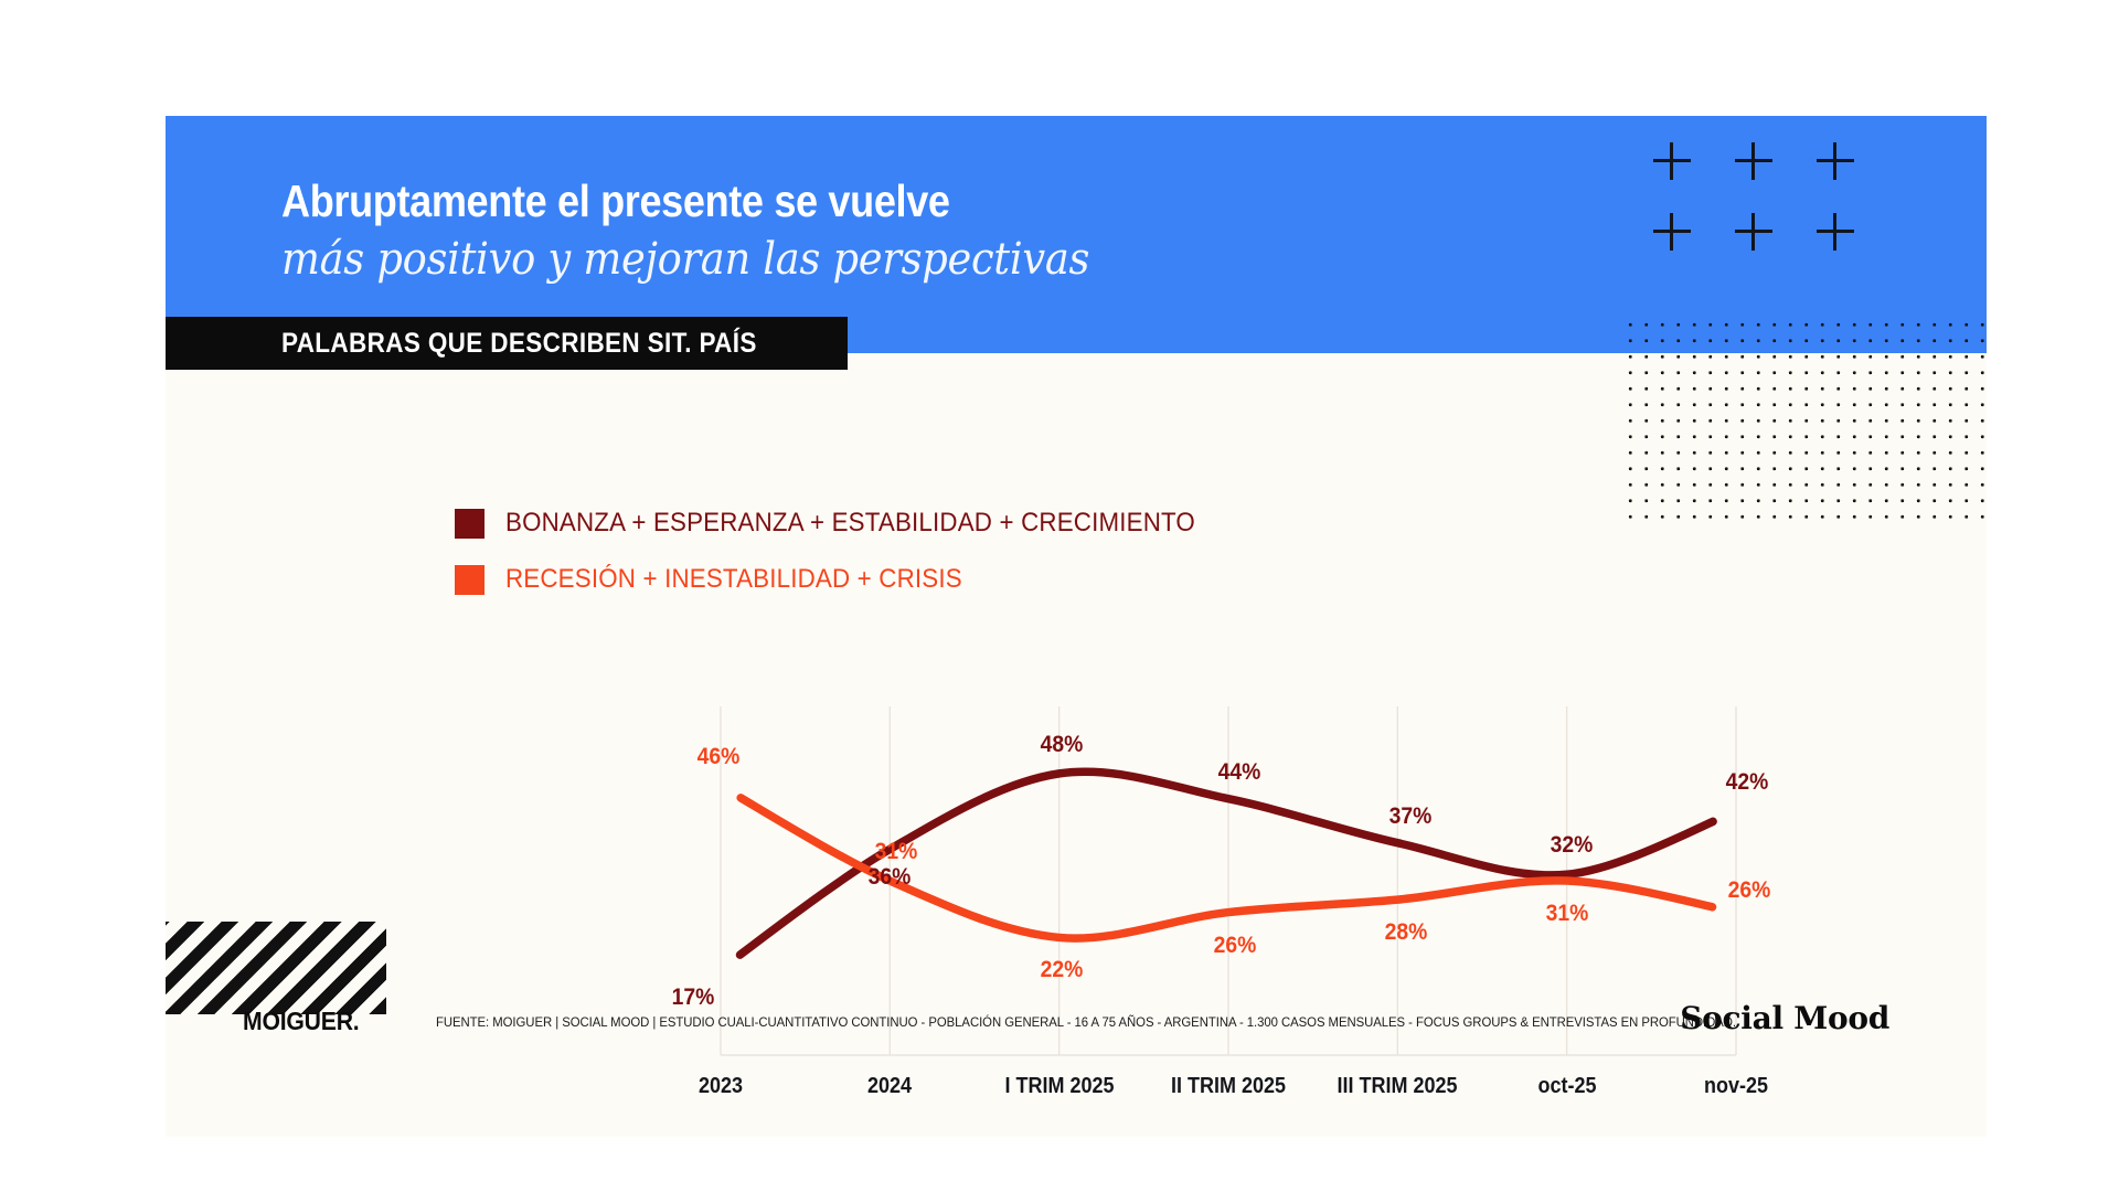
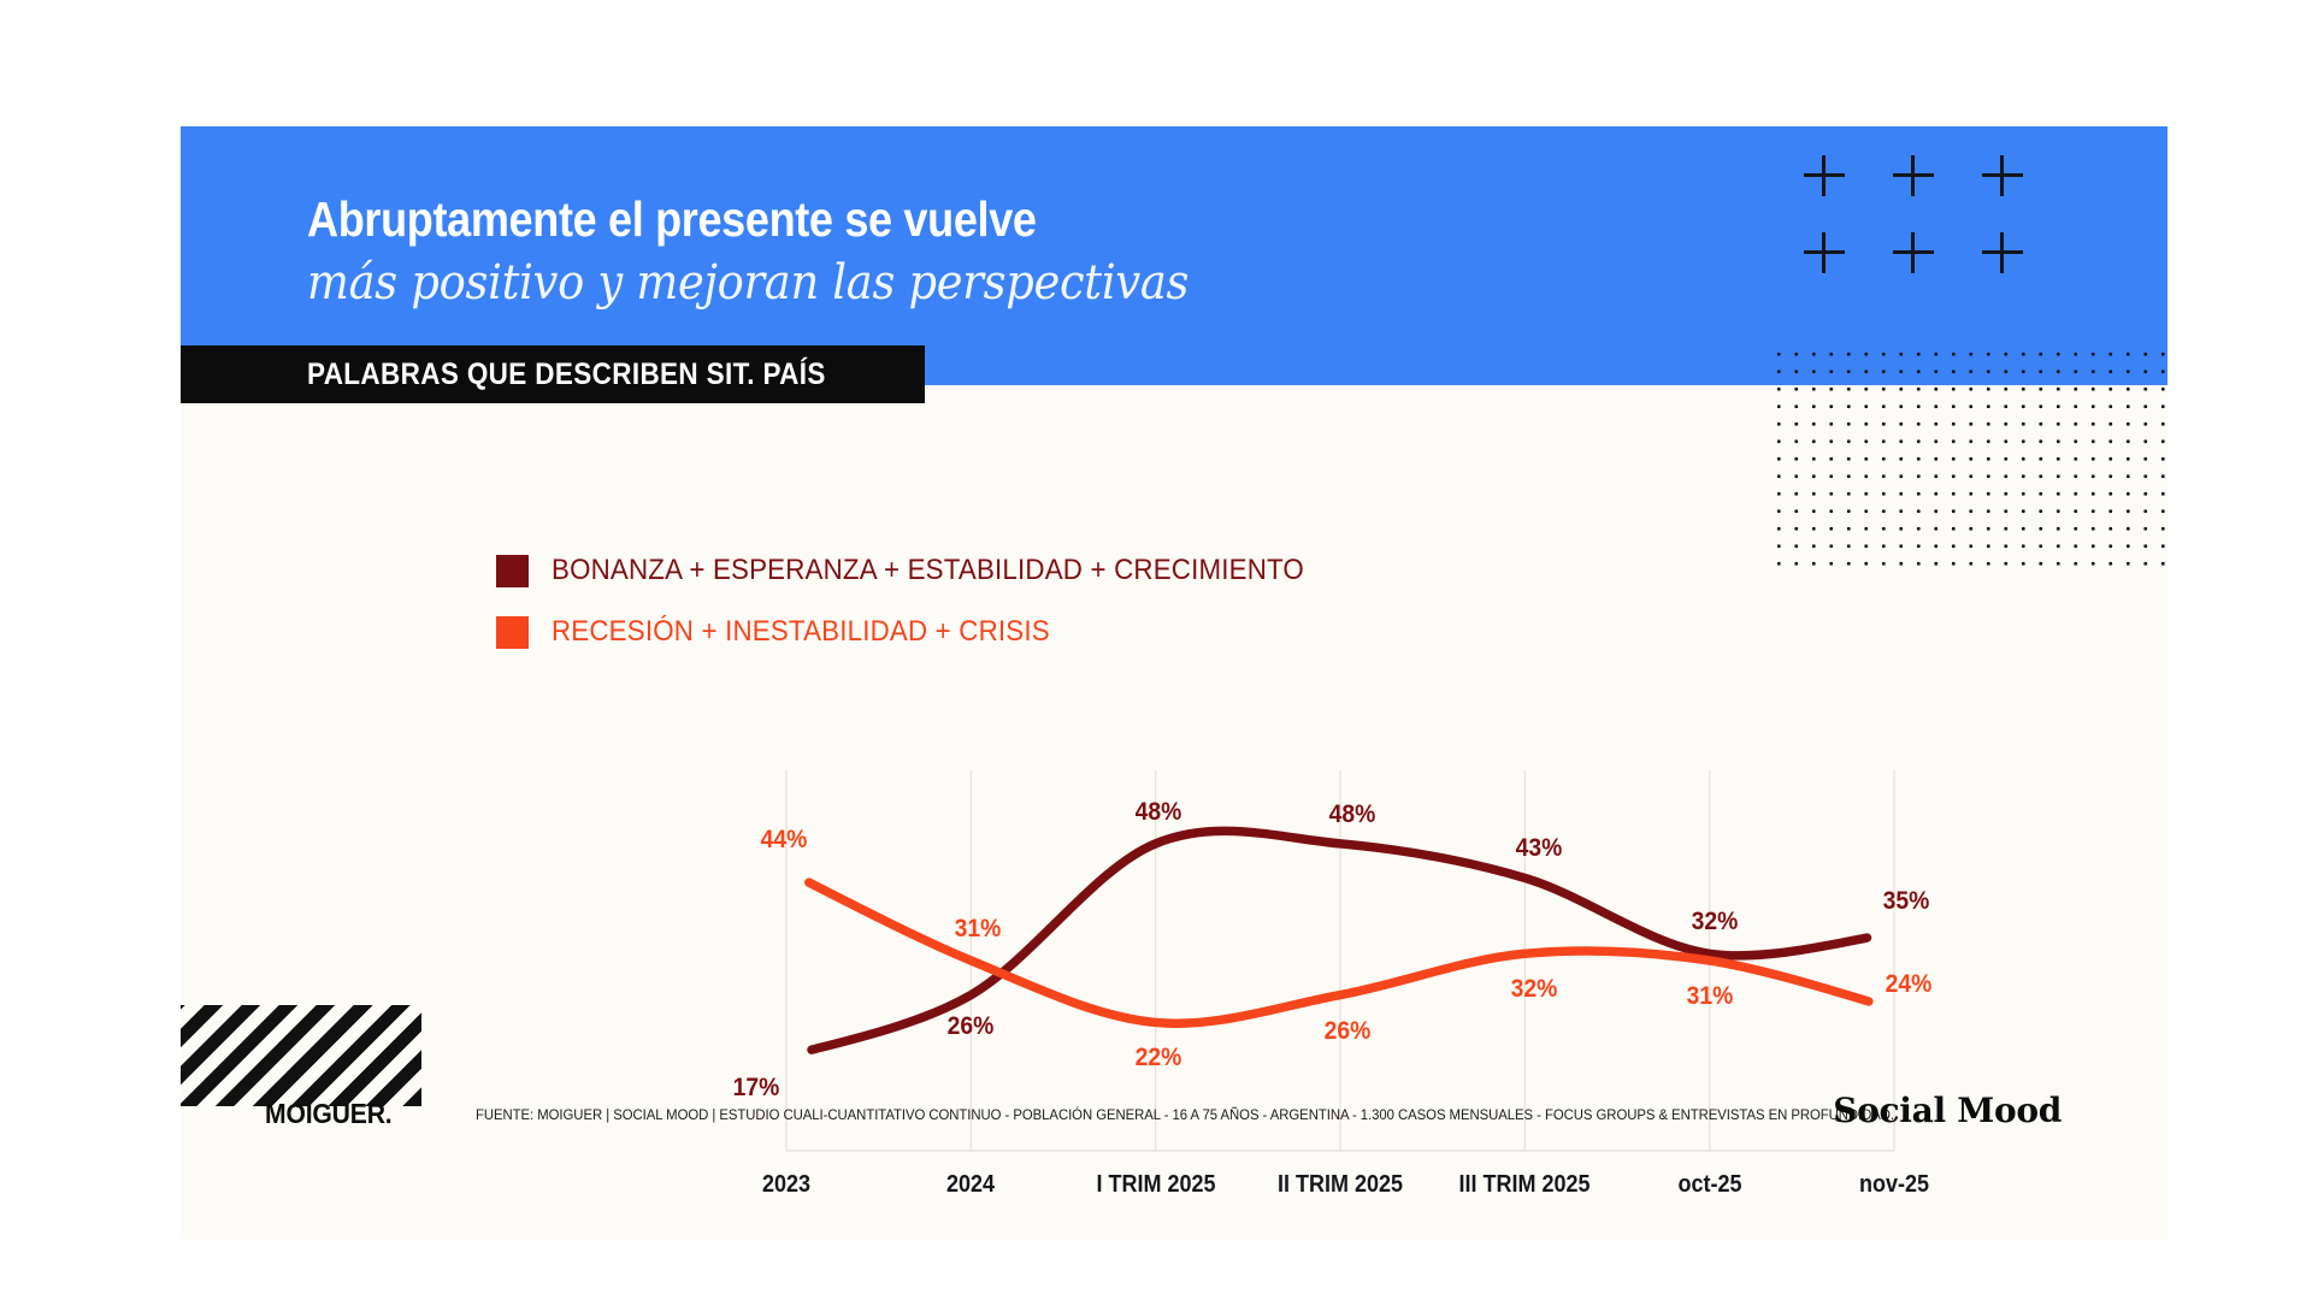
RECESIÓN + INESTABILIDAD + CRISIS/2023: 46% -> 44%
BONANZA + ESPERANZA + ESTABILIDAD + CRECIMIENTO/2024: 36% -> 26%
BONANZA + ESPERANZA + ESTABILIDAD + CRECIMIENTO/II TRIM 2025: 44% -> 48%
BONANZA + ESPERANZA + ESTABILIDAD + CRECIMIENTO/III TRIM 2025: 37% -> 43%
RECESIÓN + INESTABILIDAD + CRISIS/III TRIM 2025: 28% -> 32%
BONANZA + ESPERANZA + ESTABILIDAD + CRECIMIENTO/nov-25: 42% -> 35%
RECESIÓN + INESTABILIDAD + CRISIS/nov-25: 26% -> 24%
